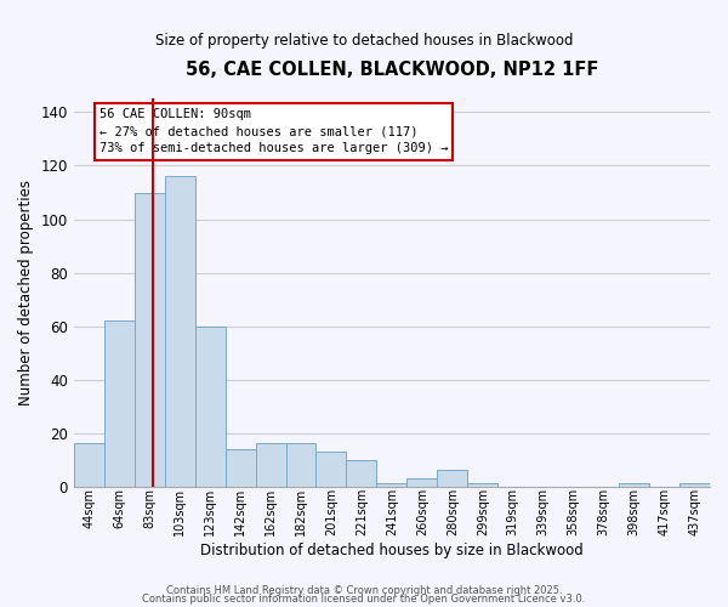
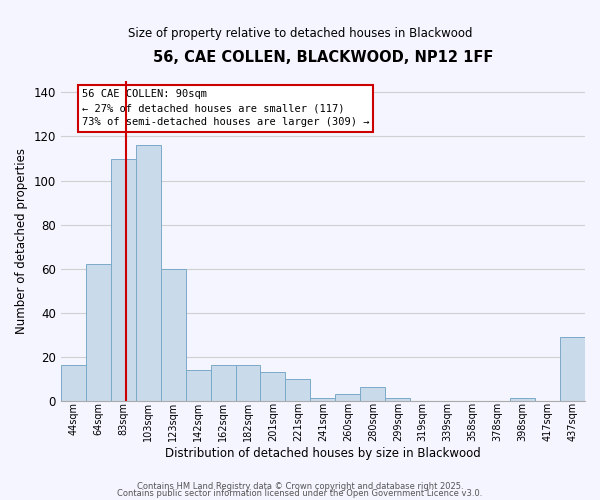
437sqm: 1 -> 29
